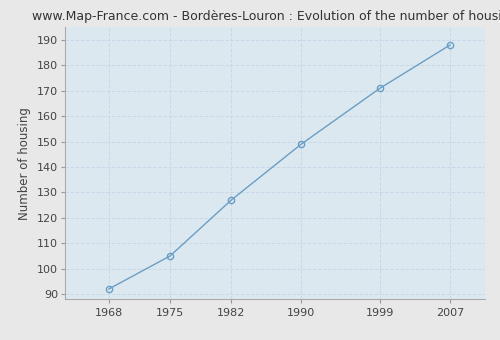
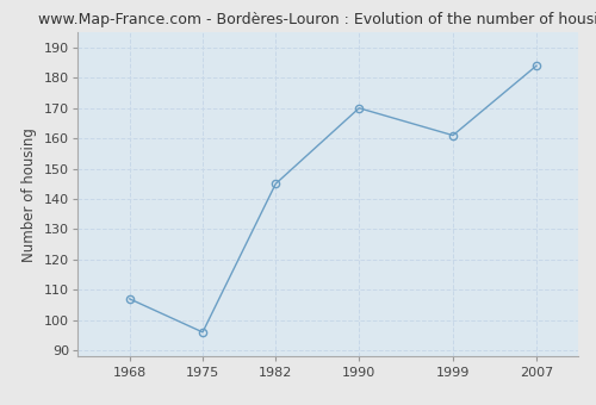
1968: 92 -> 107
1975: 105 -> 96
1982: 127 -> 145
1990: 149 -> 170
1999: 171 -> 161
2007: 188 -> 184
